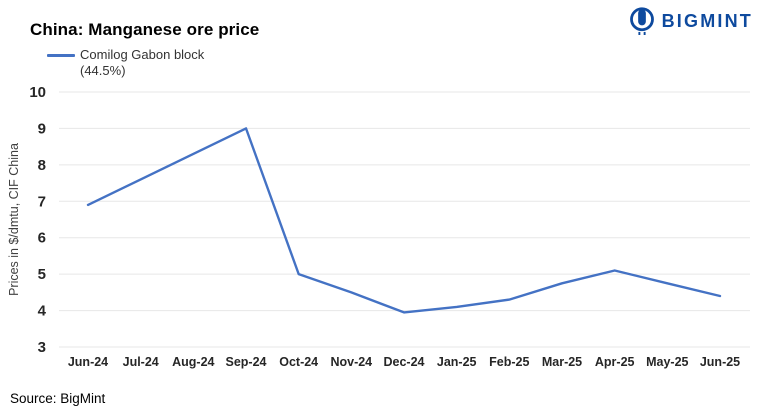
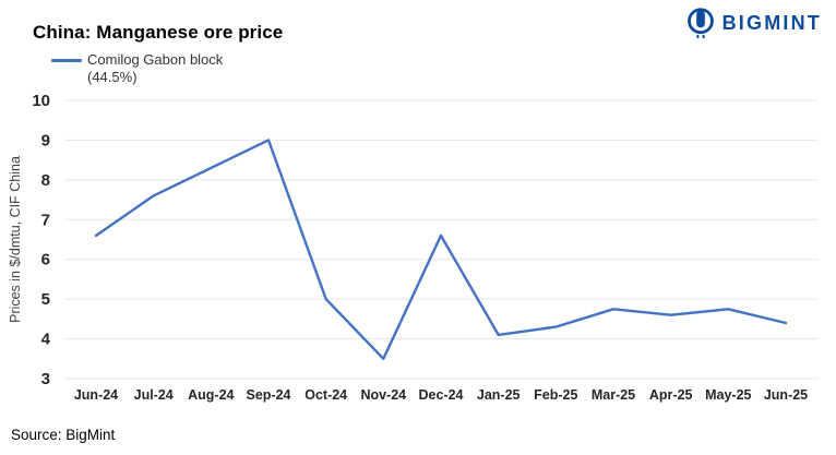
Jun-24: 6.9 -> 6.6
Nov-24: 4.5 -> 3.5
Dec-24: 4.0 -> 6.6
Apr-25: 5.1 -> 4.6
